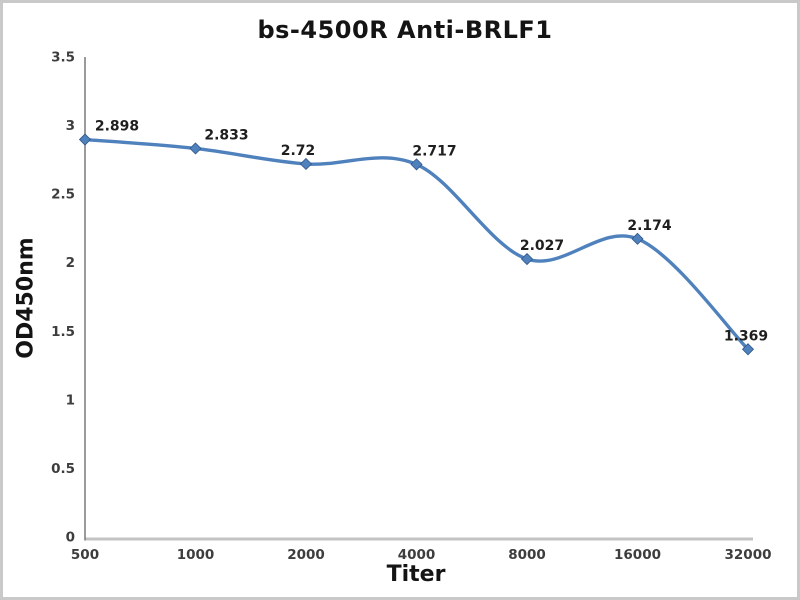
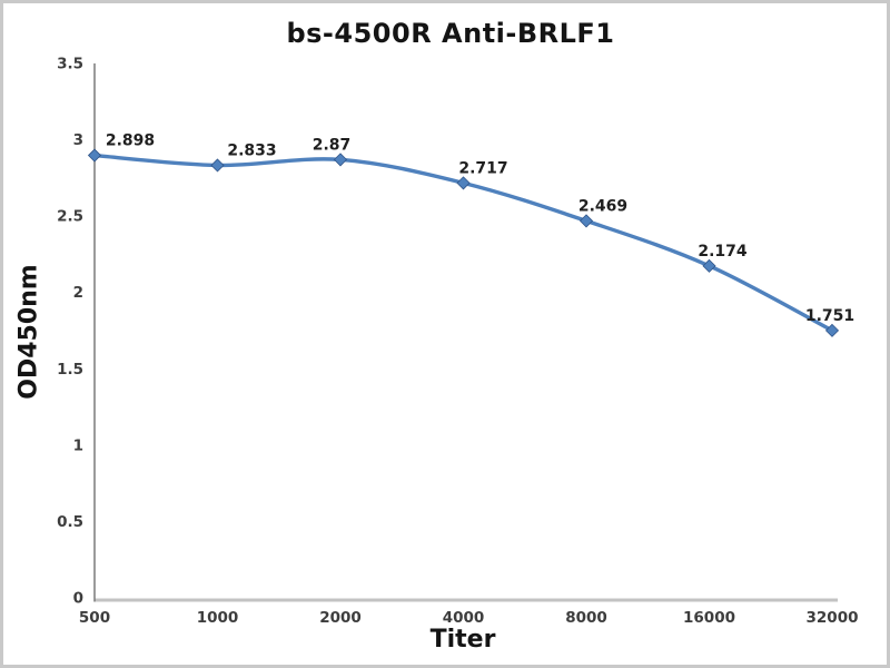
2000: 2.72 -> 2.87
8000: 2.027 -> 2.469
32000: 1.369 -> 1.751
